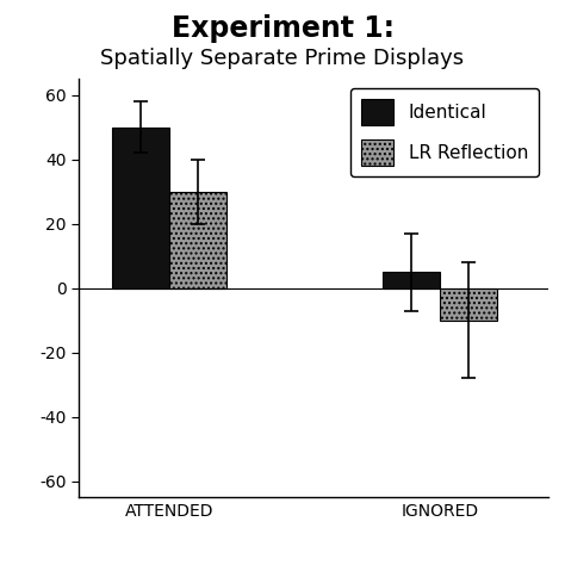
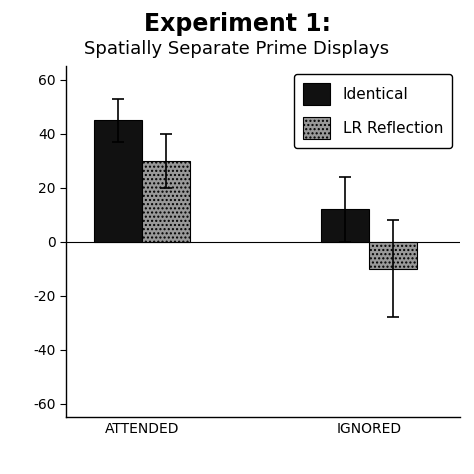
Identical/ATTENDED: 50 -> 45
Identical/IGNORED: 5 -> 12
